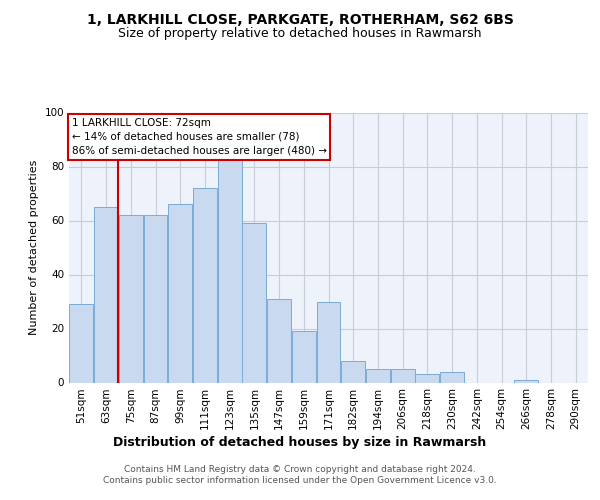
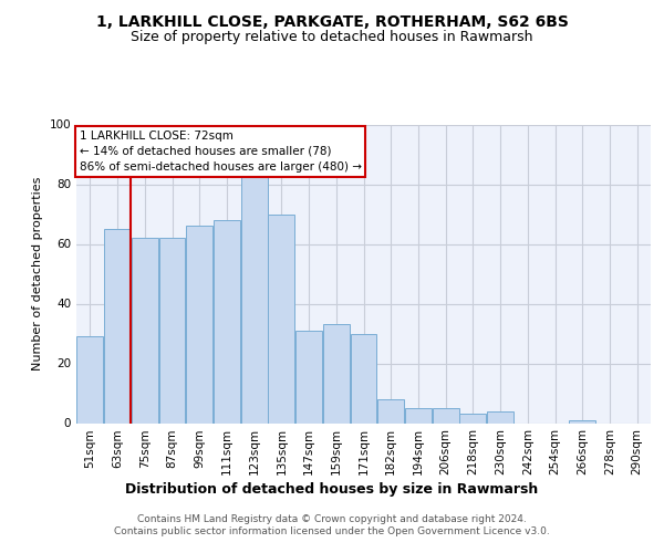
111sqm: 72 -> 68
135sqm: 59 -> 70
159sqm: 19 -> 33
